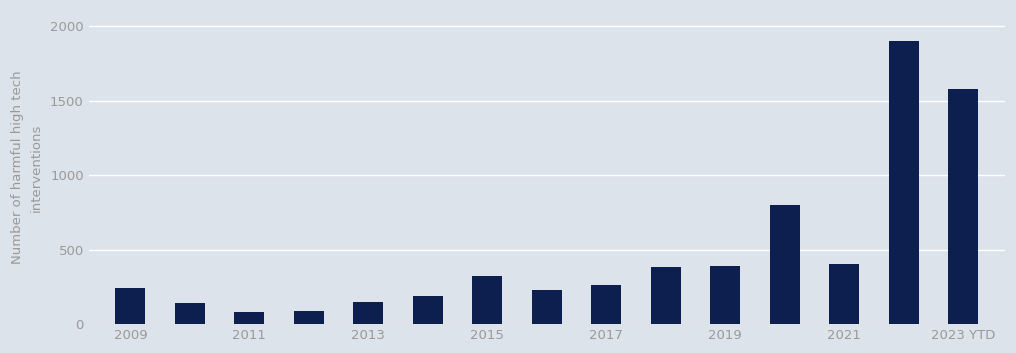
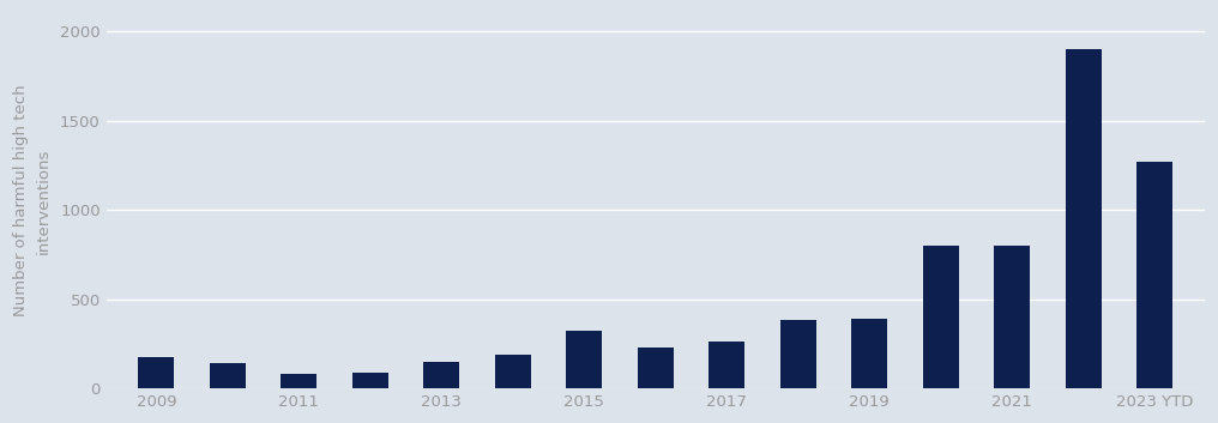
2009: 240 -> 180
2021: 400 -> 800
2023 YTD: 1580 -> 1270
